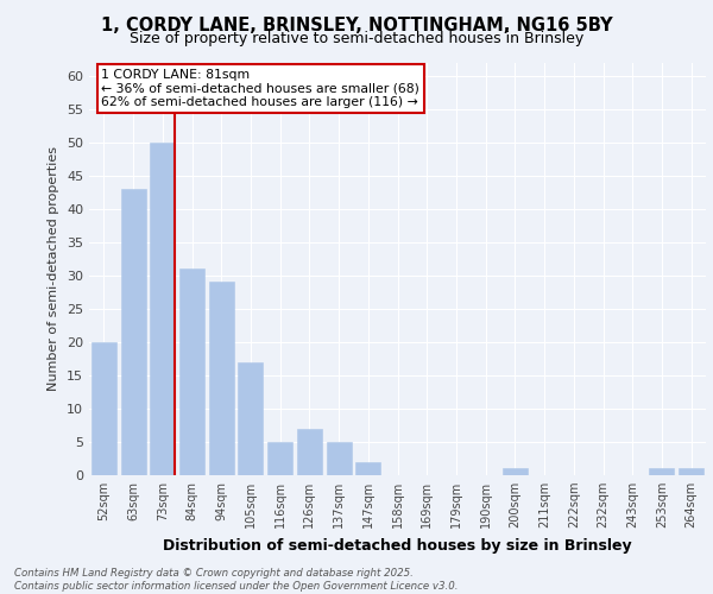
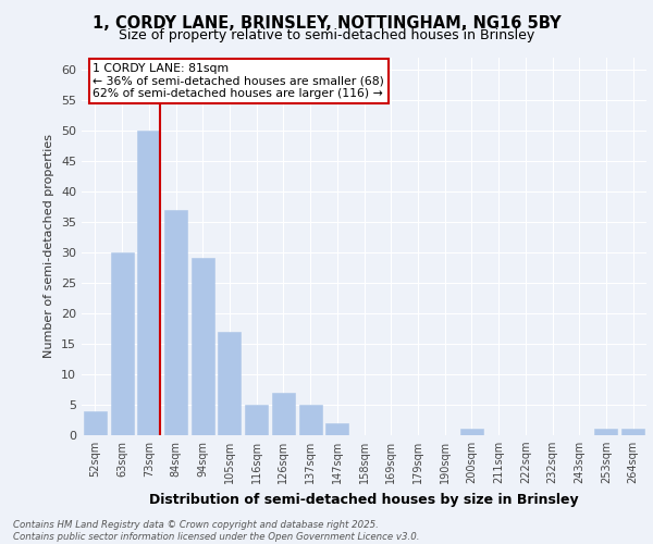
52sqm: 20 -> 4
63sqm: 43 -> 30
84sqm: 31 -> 37
